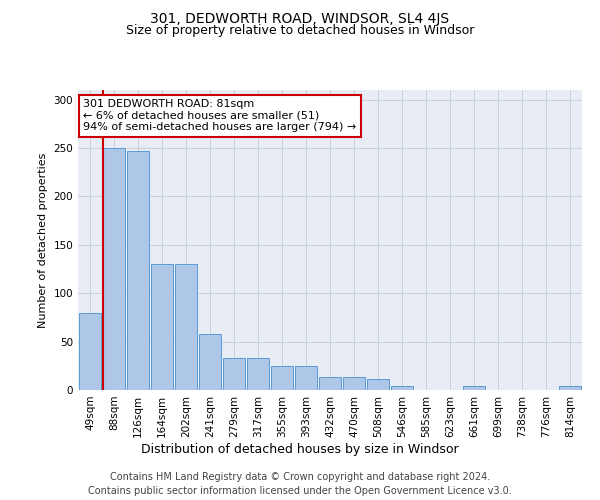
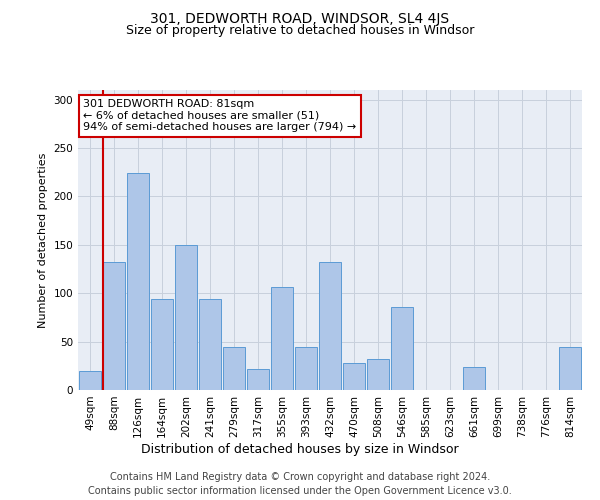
49sqm: 80 -> 20
88sqm: 250 -> 132
126sqm: 247 -> 224
164sqm: 130 -> 94
202sqm: 130 -> 150
241sqm: 58 -> 94
279sqm: 33 -> 44
317sqm: 33 -> 22
355sqm: 25 -> 106
393sqm: 25 -> 44
432sqm: 13 -> 132
470sqm: 13 -> 28
508sqm: 11 -> 32
546sqm: 4 -> 86
661sqm: 4 -> 24
814sqm: 4 -> 44
